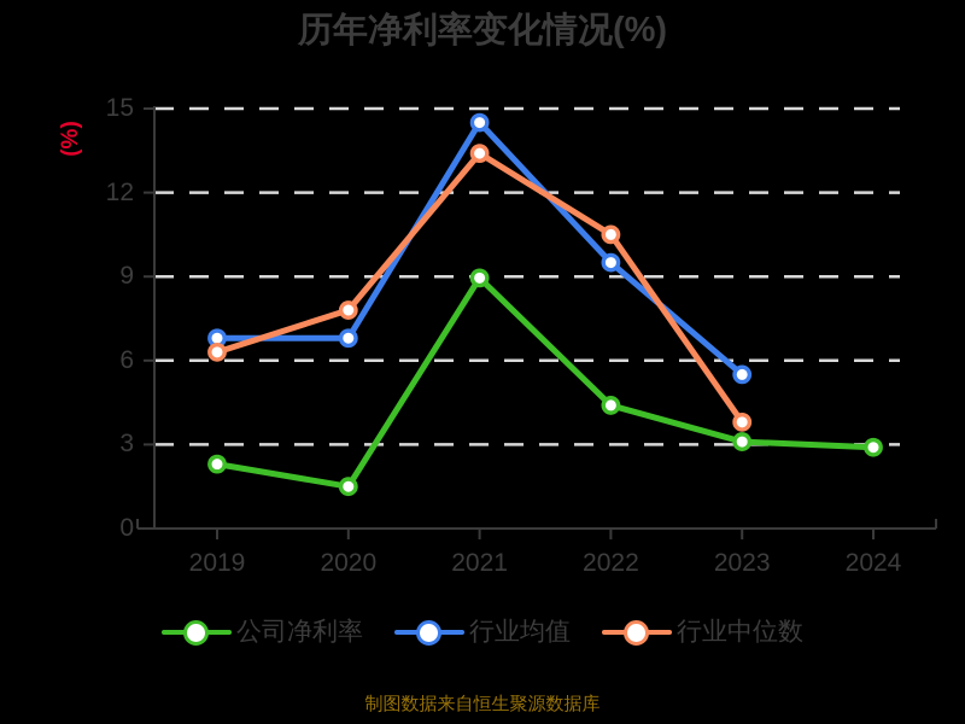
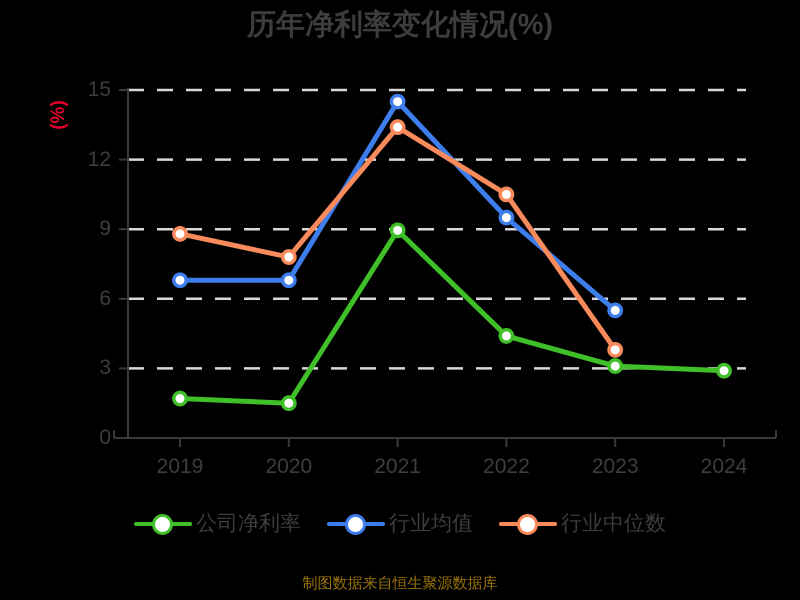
公司净利率/2019: 2.3 -> 1.7
行业中位数/2019: 6.3 -> 8.8
